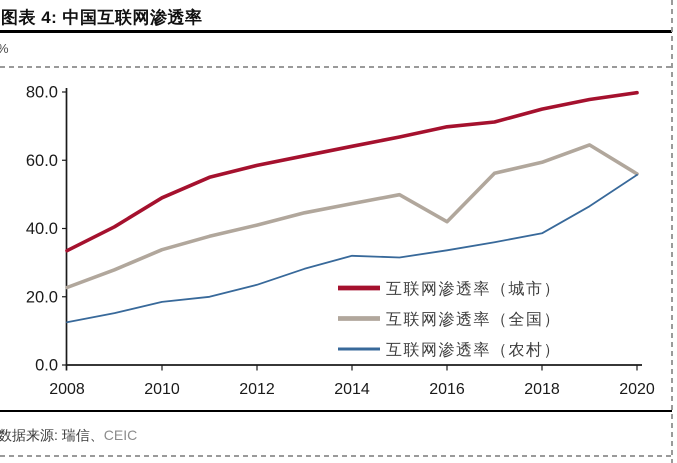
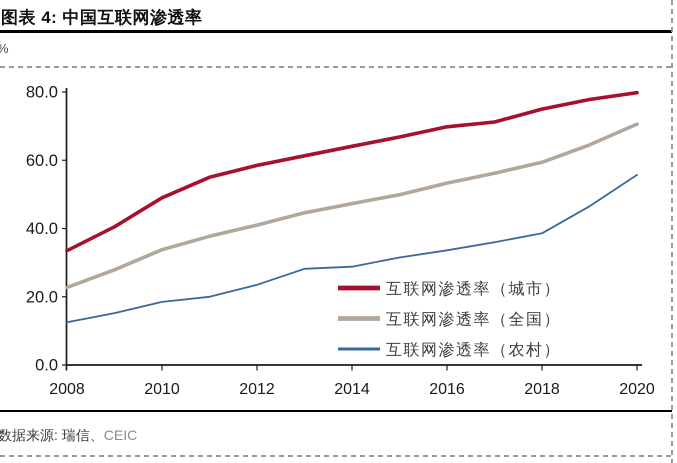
互联网渗透率（农村）/2014: 32 -> 29
互联网渗透率（全国）/2016: 42 -> 53
互联网渗透率（全国）/2020: 56 -> 71
